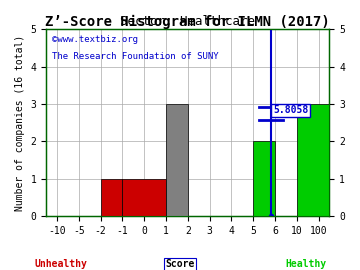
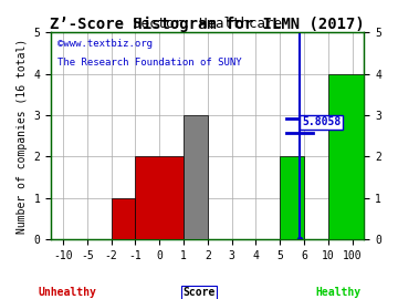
0: 1 -> 2
100: 3 -> 4
